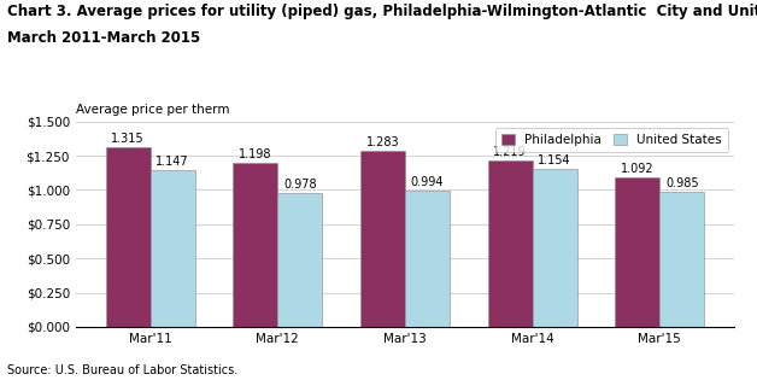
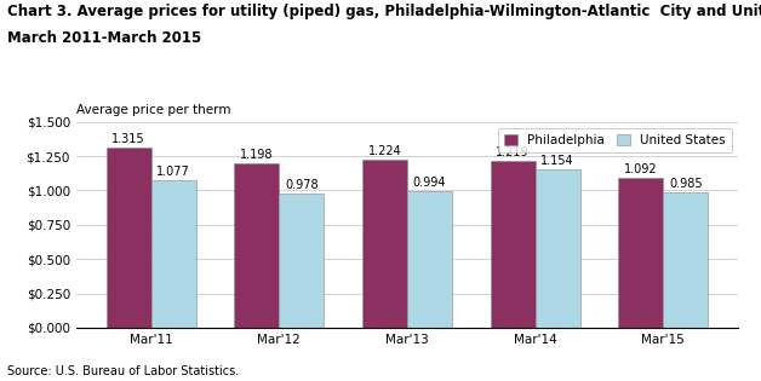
United States/Mar'11: 1.147 -> 1.077
Philadelphia/Mar'13: 1.283 -> 1.224
